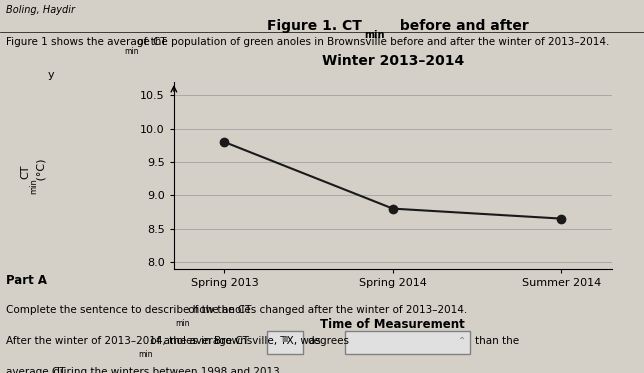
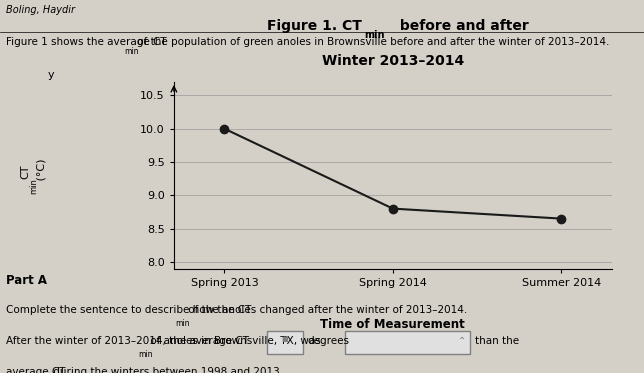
Spring 2013: 9.80 -> 10.00
